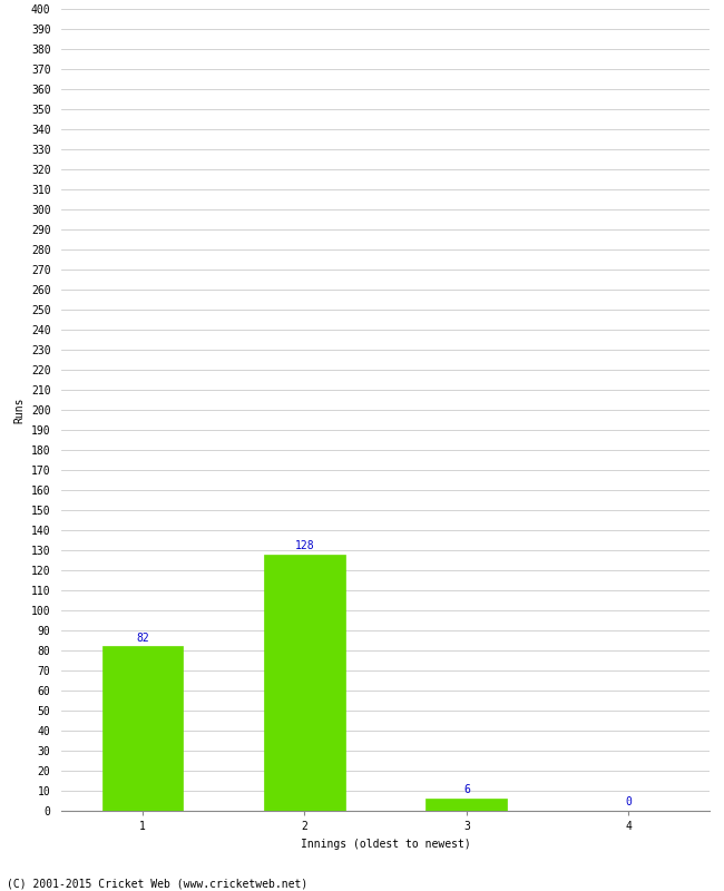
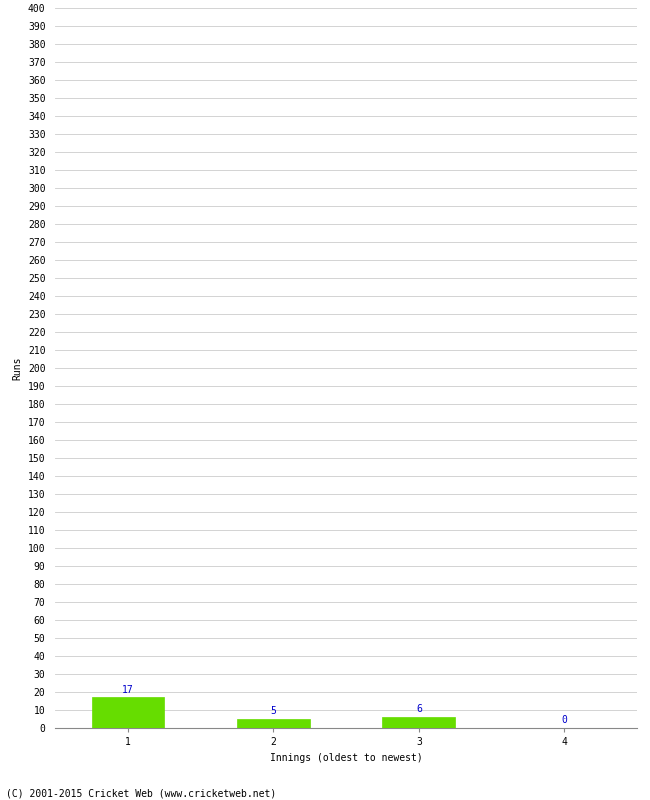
1: 82 -> 17
2: 128 -> 5
